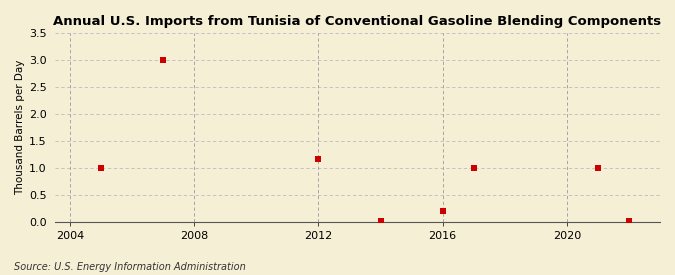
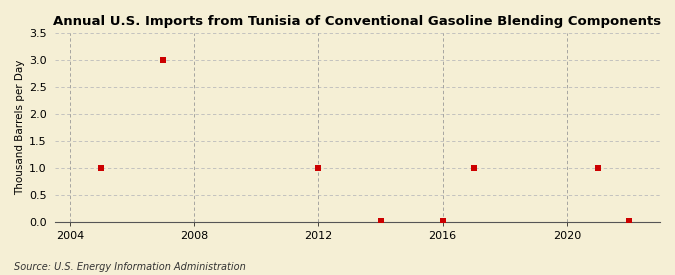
2012: 1.16 -> 1.00
2016: 0.20 -> 0.01
